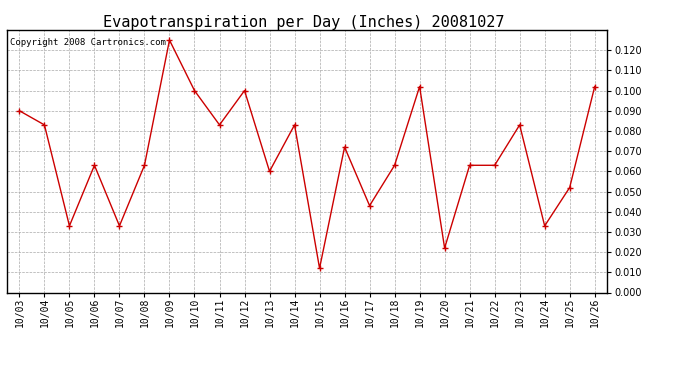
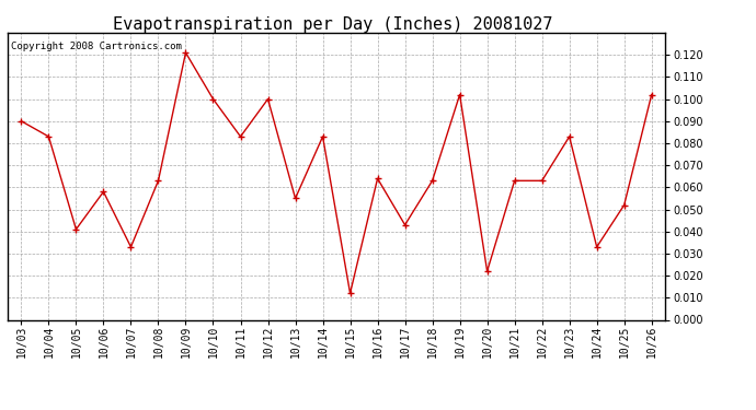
10/05: 0.033 -> 0.041
10/06: 0.063 -> 0.058
10/09: 0.125 -> 0.121
10/13: 0.060 -> 0.055
10/16: 0.072 -> 0.064
